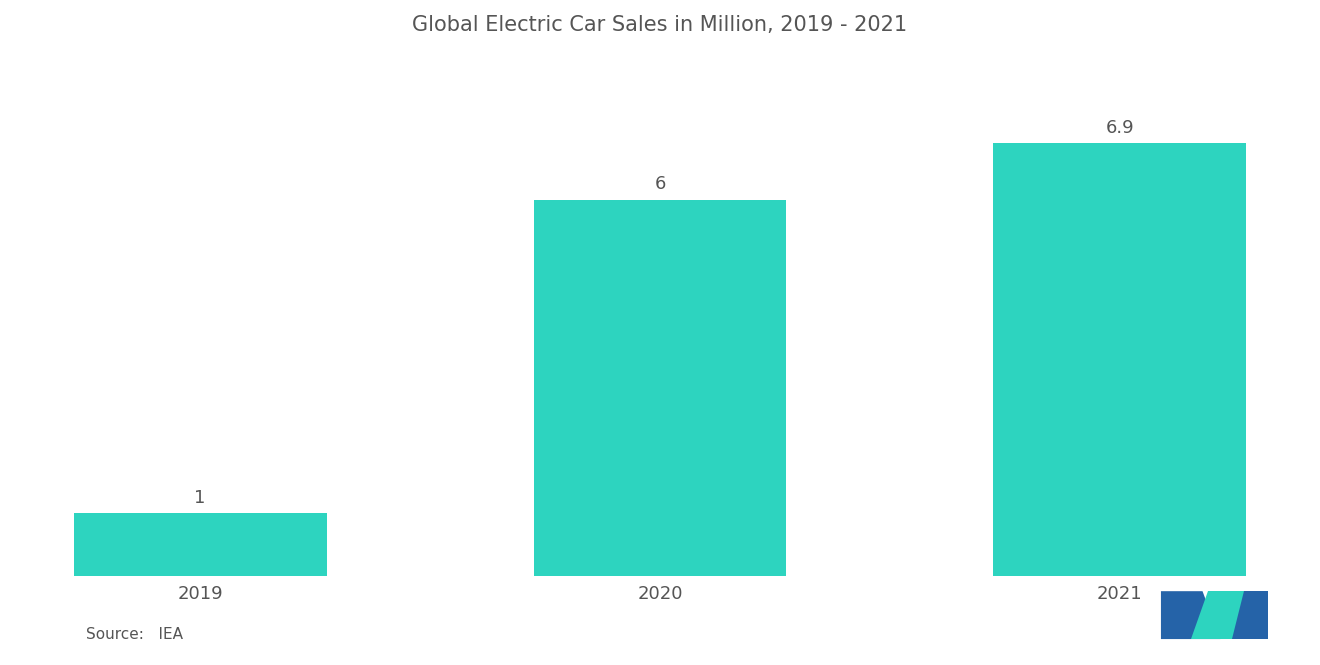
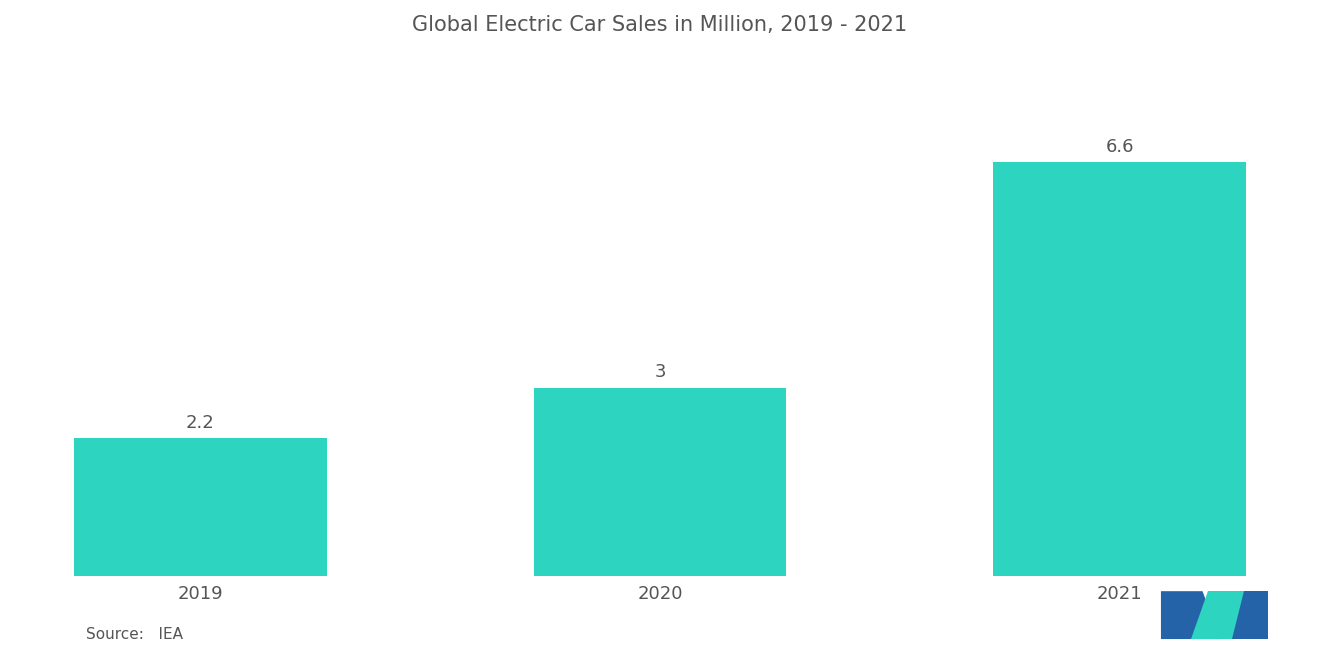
2019: 1 -> 2.2
2020: 6 -> 3
2021: 6.9 -> 6.6
